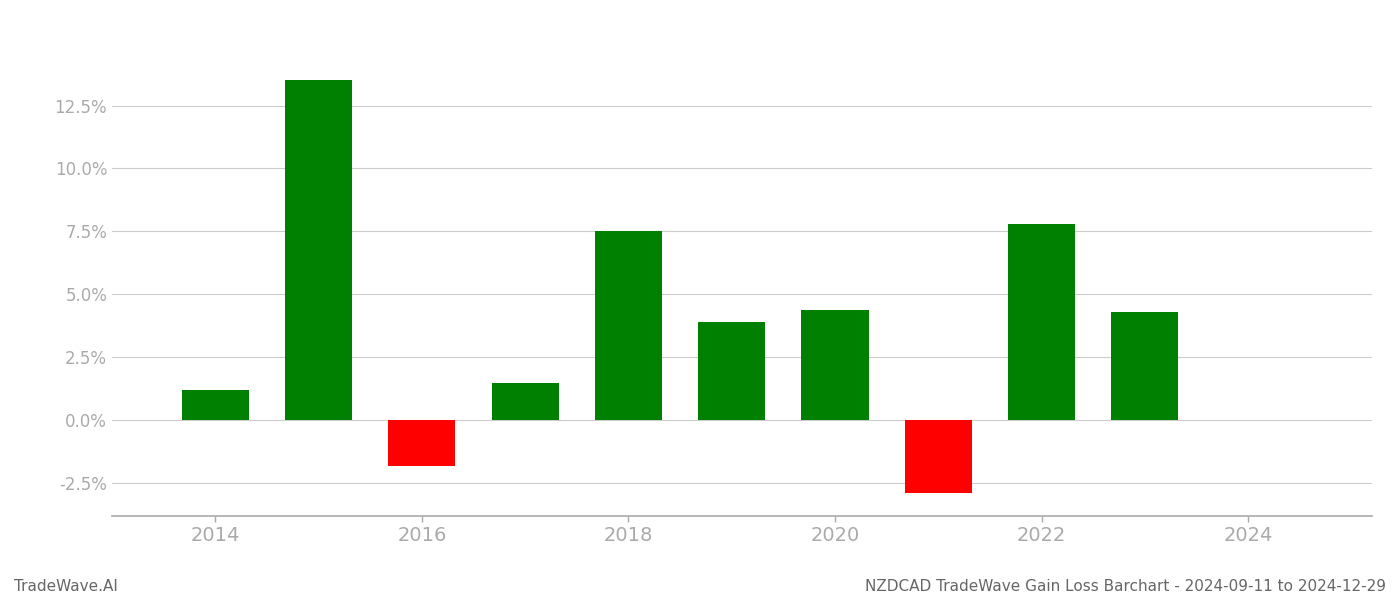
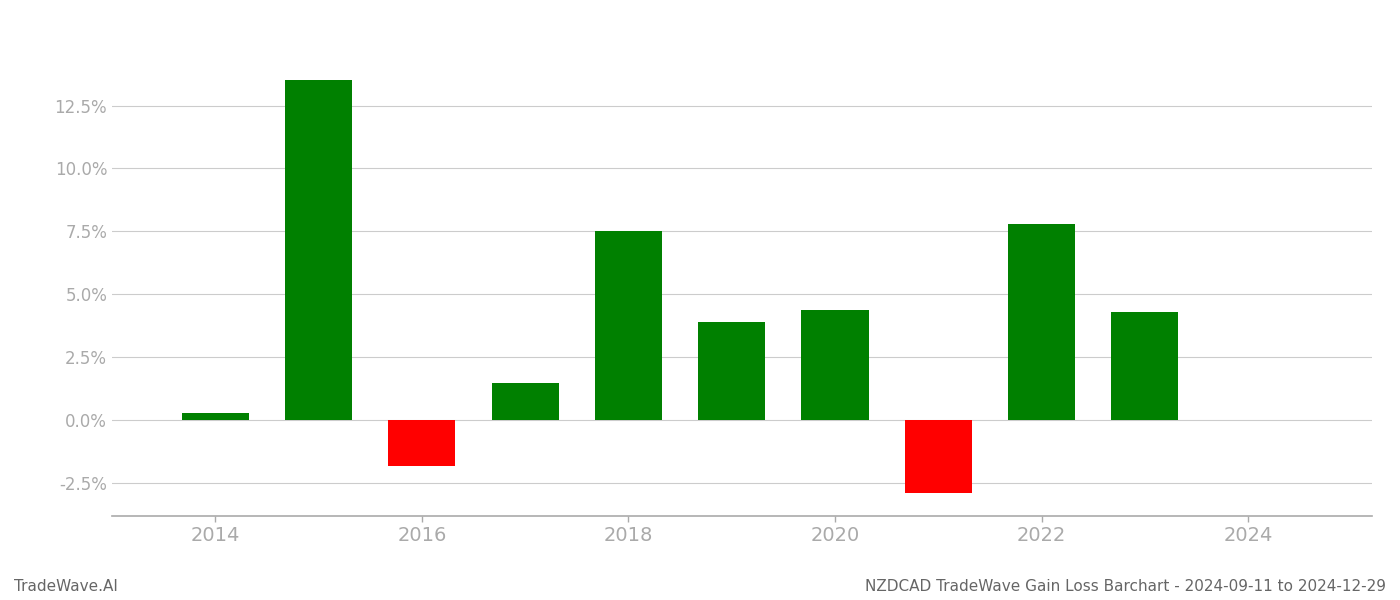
2014: 1.2% -> 0.3%
